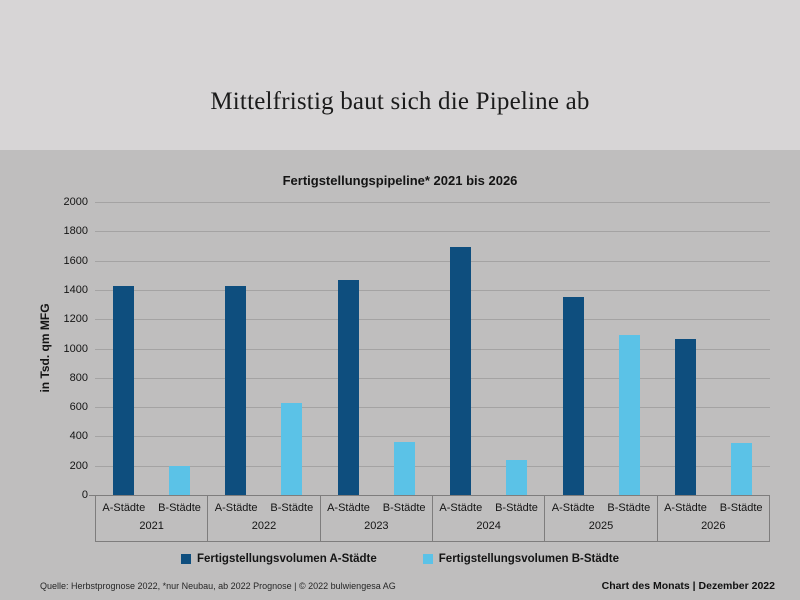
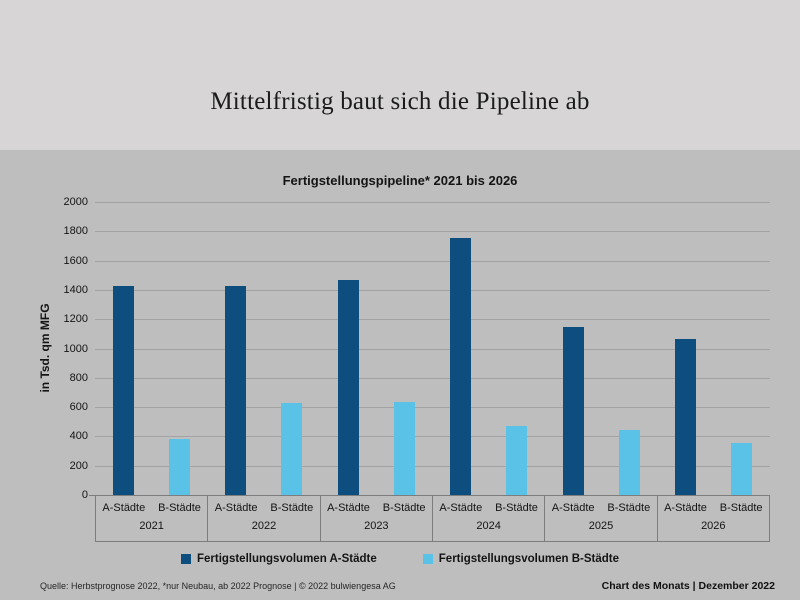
Fertigstellungsvolumen B-Städte/2021: 200 -> 380
Fertigstellungsvolumen B-Städte/2023: 360 -> 640
Fertigstellungsvolumen A-Städte/2024: 1690 -> 1760
Fertigstellungsvolumen B-Städte/2024: 240 -> 470
Fertigstellungsvolumen A-Städte/2025: 1350 -> 1150
Fertigstellungsvolumen B-Städte/2025: 1090 -> 440
